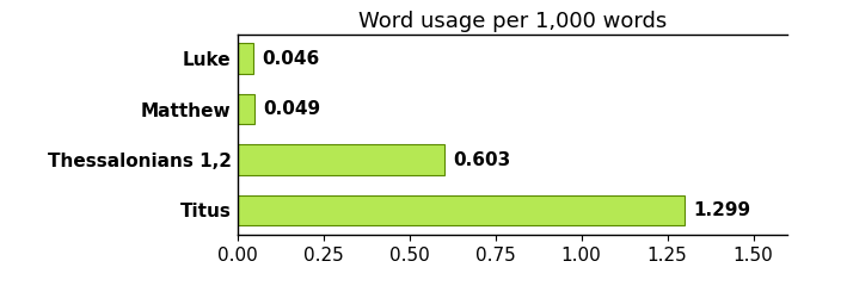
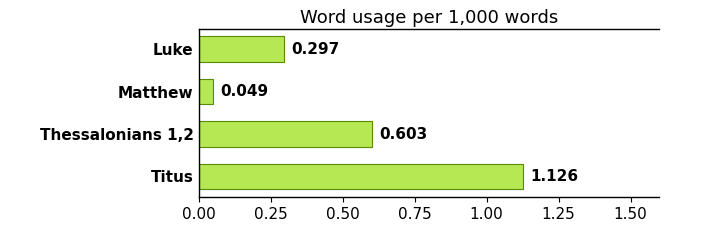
Luke: 0.046 -> 0.297
Titus: 1.299 -> 1.126
